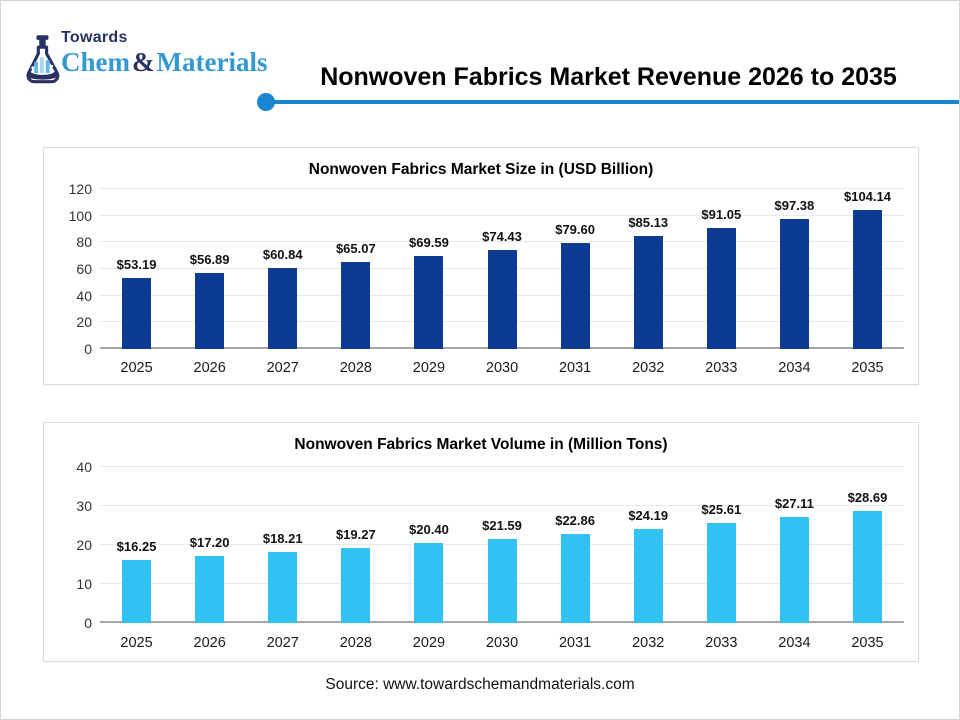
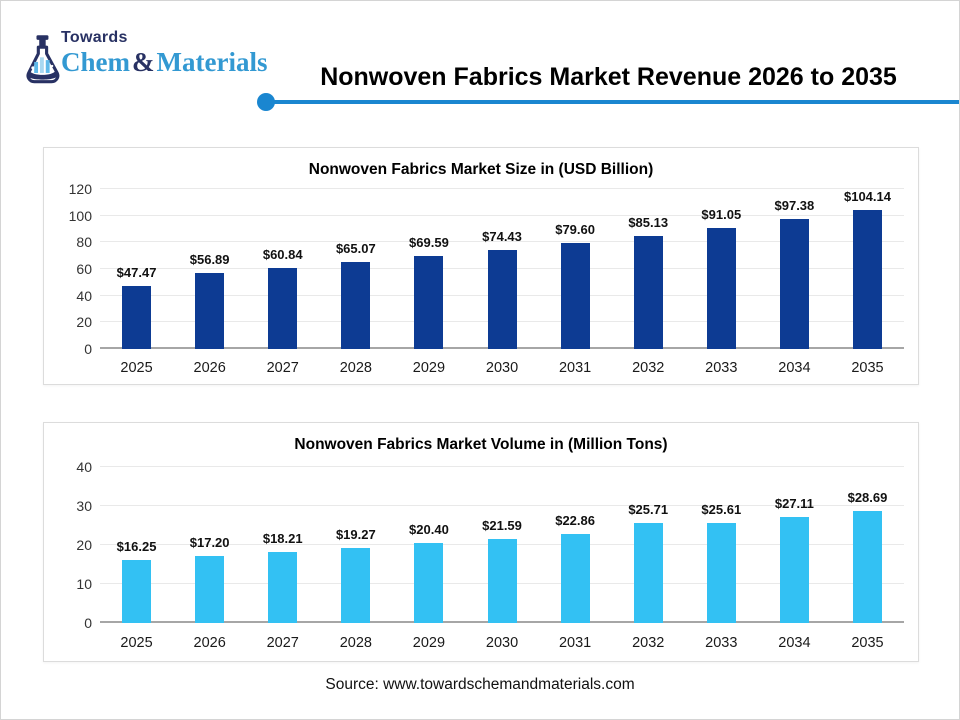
Nonwoven Fabrics Market Size in (USD Billion)/2025: $53.19 -> $47.47
Nonwoven Fabrics Market Volume in (Million Tons)/2032: $24.19 -> $25.71
